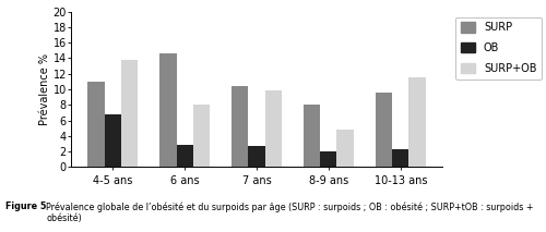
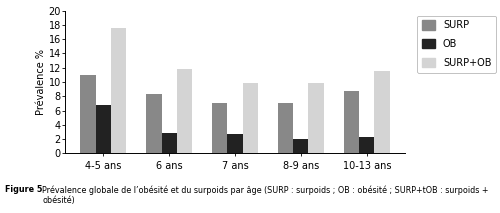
SURP+OB/4-5 ans: 13.8 -> 17.6
SURP/6 ans: 14.6 -> 8.3
SURP+OB/6 ans: 8.0 -> 11.8
SURP/7 ans: 10.4 -> 7.1
SURP/8-9 ans: 8.0 -> 7.1
SURP+OB/8-9 ans: 4.8 -> 9.8
SURP/10-13 ans: 9.6 -> 8.8
